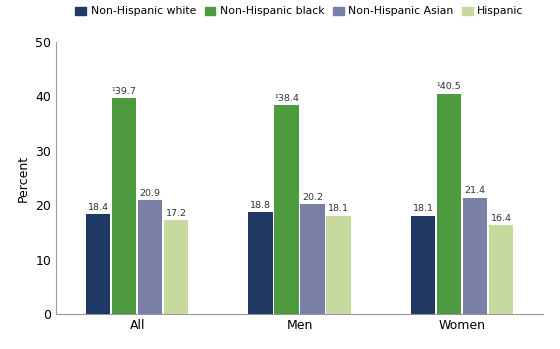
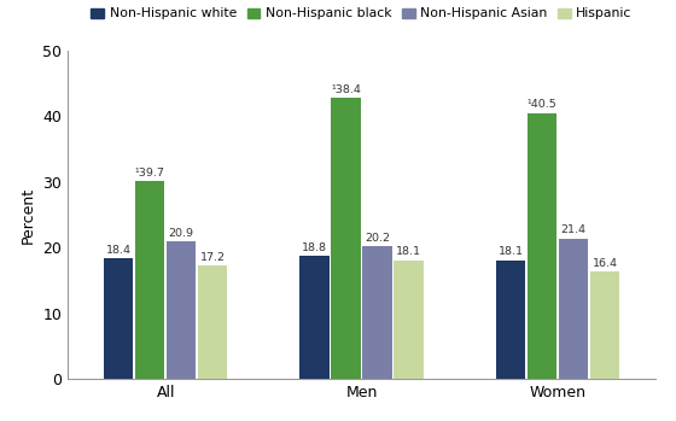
Non-Hispanic black/All: 39.7 -> 30.2
Non-Hispanic black/Men: 38.4 -> 42.8
